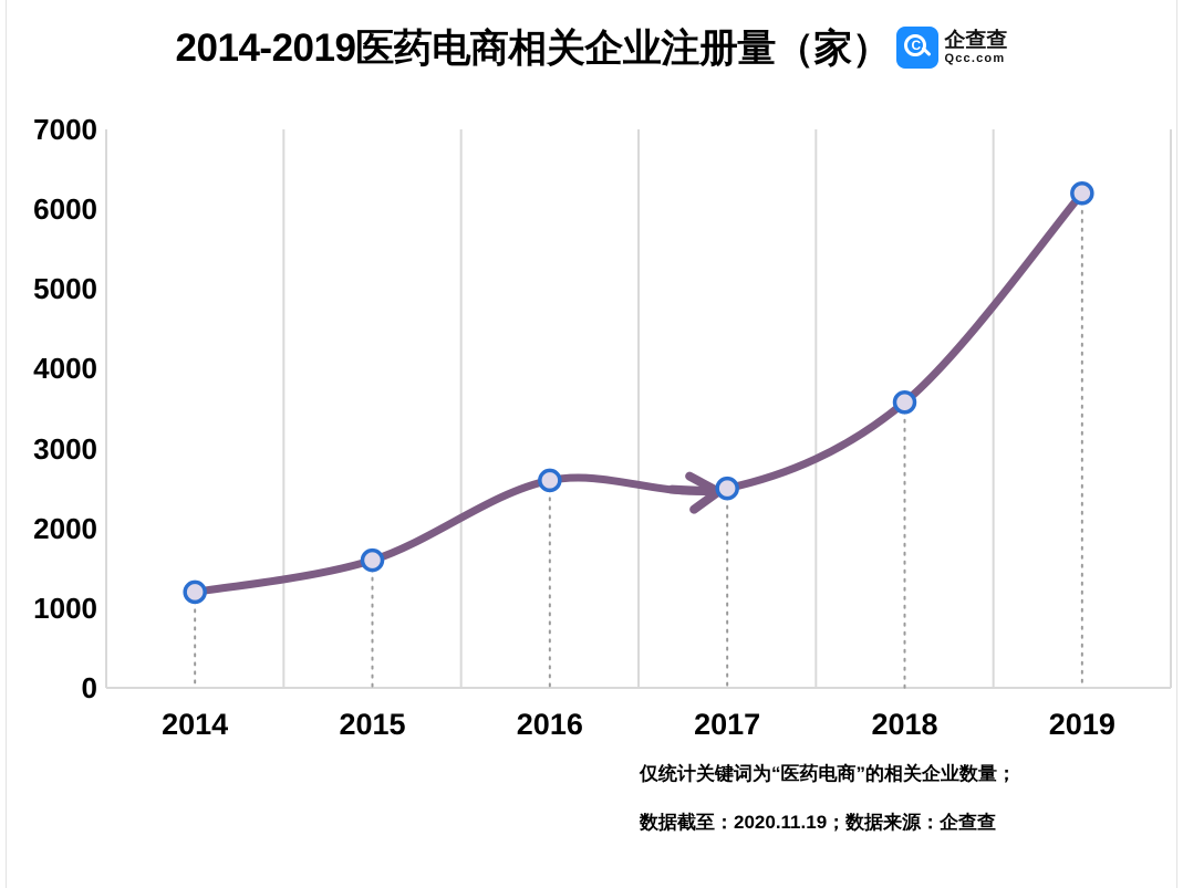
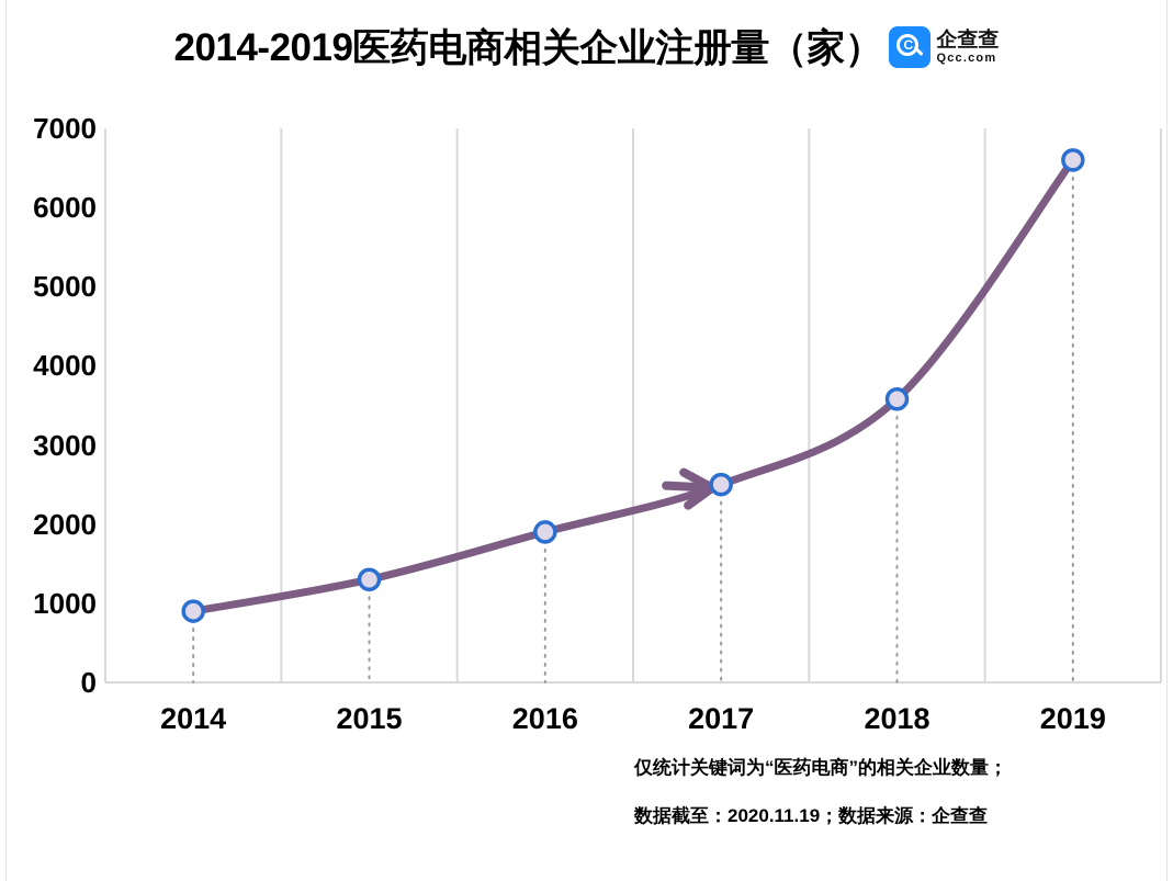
2014: 1200 -> 900
2015: 1600 -> 1300
2016: 2600 -> 1900
2019: 6200 -> 6600
